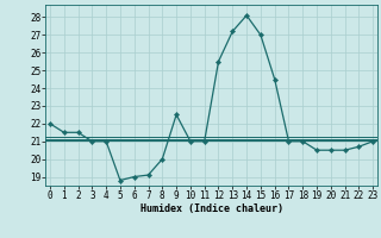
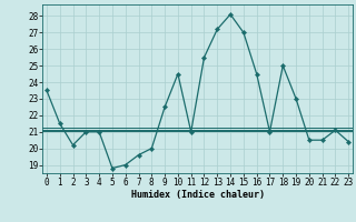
0: 22.0 -> 23.5
2: 21.5 -> 20.2
7: 19.1 -> 19.6
10: 21.0 -> 24.5
18: 21.0 -> 25.0
19: 20.5 -> 23.0
22: 20.7 -> 21.1
23: 21.0 -> 20.4
